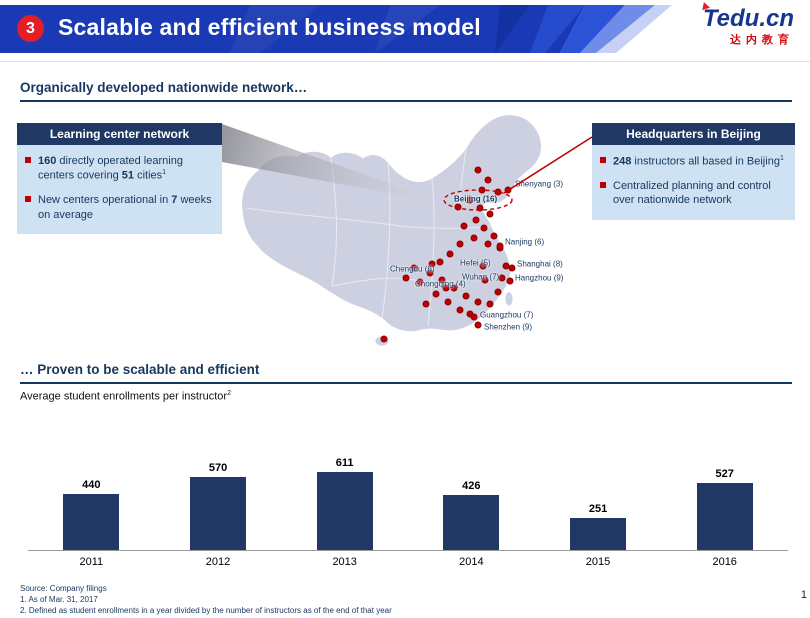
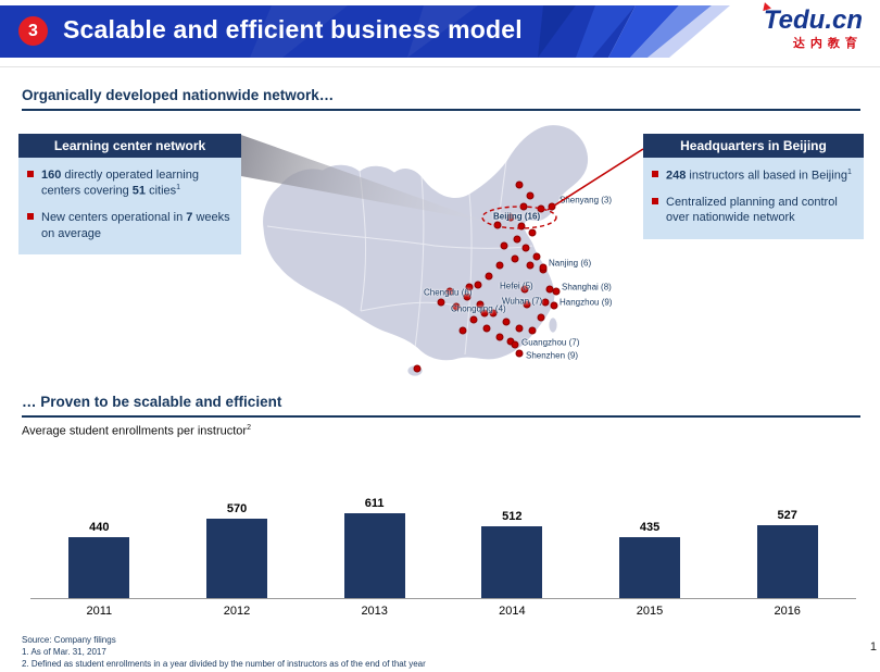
2014: 426 -> 512
2015: 251 -> 435
